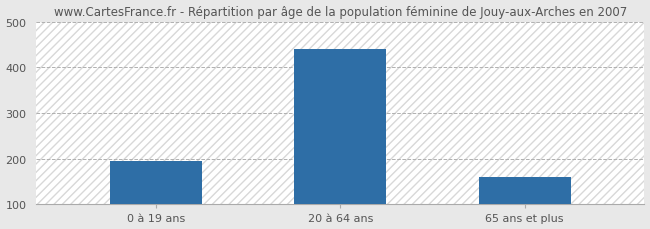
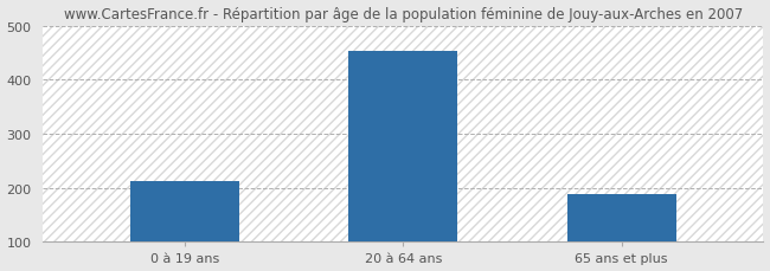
0 à 19 ans: 195 -> 212
20 à 64 ans: 440 -> 453
65 ans et plus: 160 -> 188
